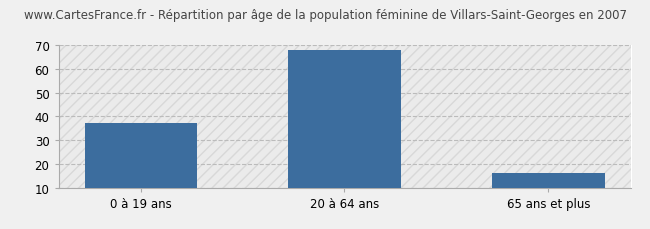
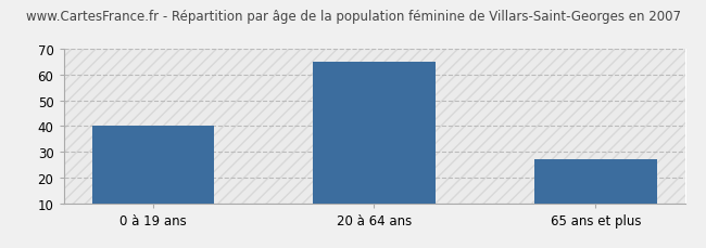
0 à 19 ans: 37 -> 40
20 à 64 ans: 68 -> 65
65 ans et plus: 16 -> 27
